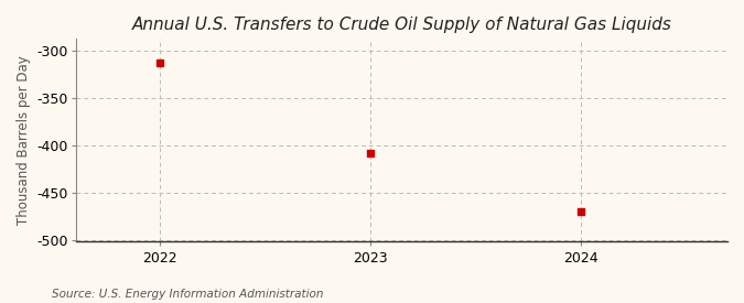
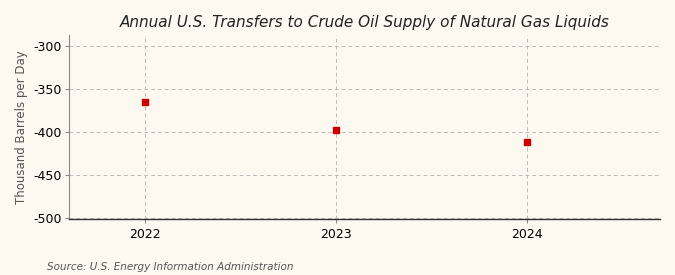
2022: -313 -> -366
2023: -408 -> -398
2024: -470 -> -412
